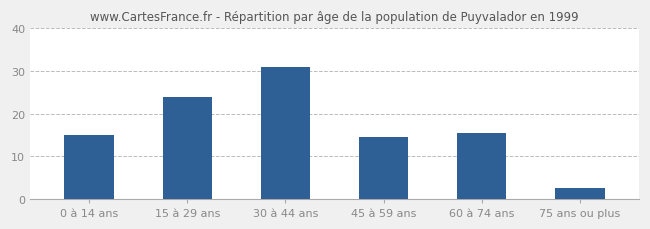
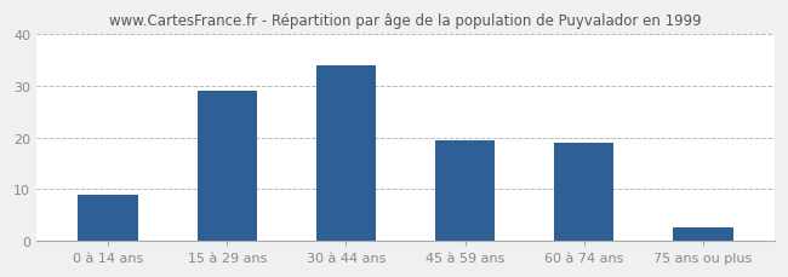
0 à 14 ans: 15.0 -> 9.0
15 à 29 ans: 24.0 -> 29.0
30 à 44 ans: 31.0 -> 34.0
45 à 59 ans: 14.5 -> 19.5
60 à 74 ans: 15.5 -> 19.0
